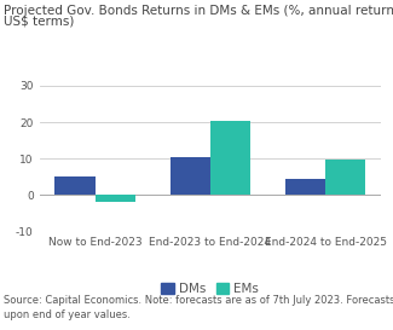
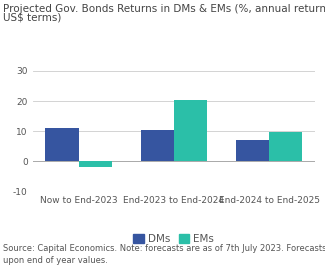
DMs/Now to End-2023: 5.0 -> 11.0
DMs/End-2024 to End-2025: 4.5 -> 7.0
